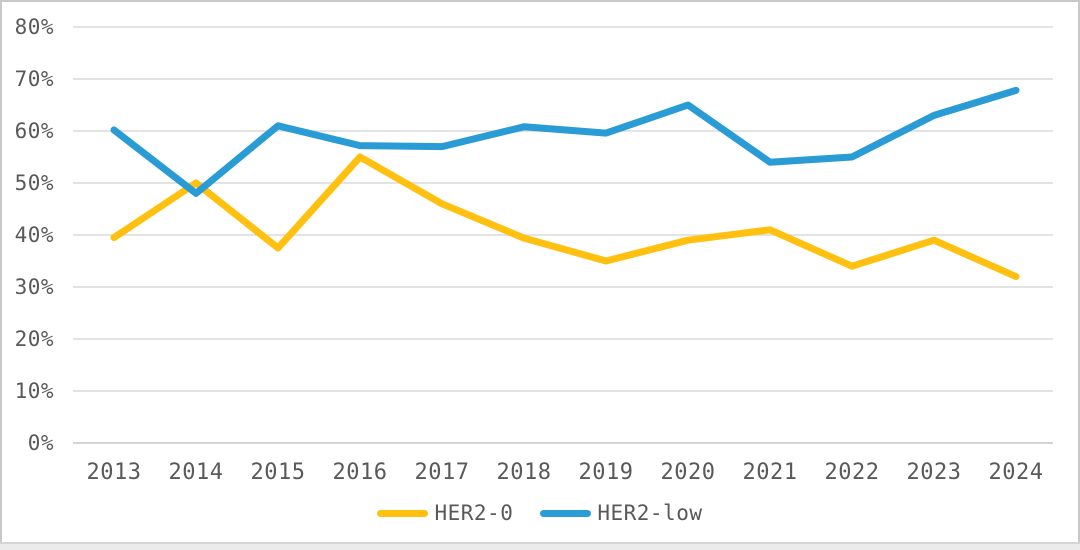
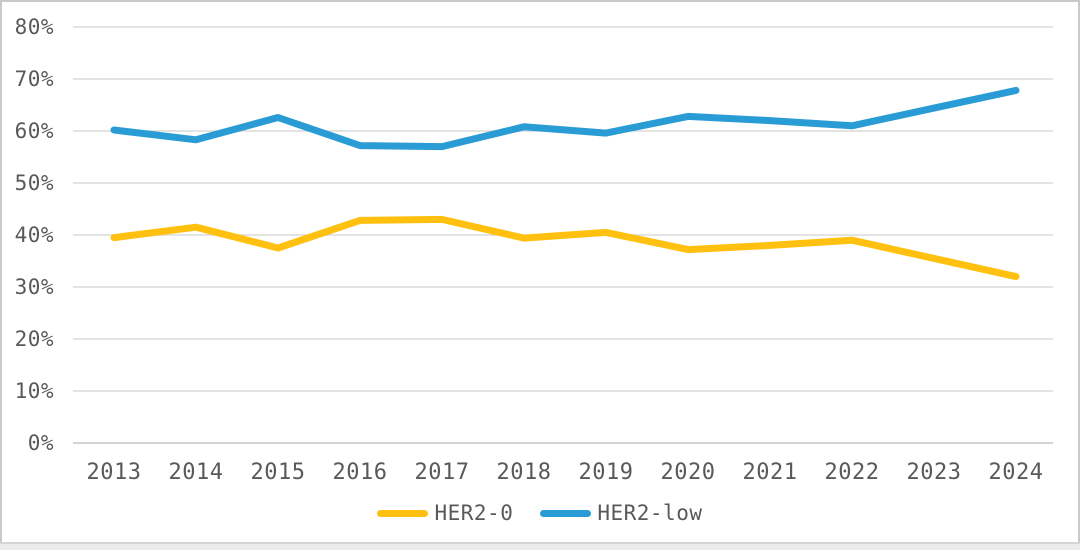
HER2-0/2014: 50% -> 42%
HER2-low/2014: 48% -> 58%
HER2-low/2015: 61% -> 63%
HER2-0/2016: 55% -> 43%
HER2-0/2017: 46% -> 43%
HER2-0/2019: 35% -> 40%
HER2-0/2020: 39% -> 37%
HER2-low/2020: 65% -> 63%
HER2-0/2021: 41% -> 38%
HER2-low/2021: 54% -> 62%
HER2-0/2022: 34% -> 39%
HER2-low/2022: 55% -> 61%
HER2-0/2023: 39% -> 36%
HER2-low/2023: 63% -> 64%
